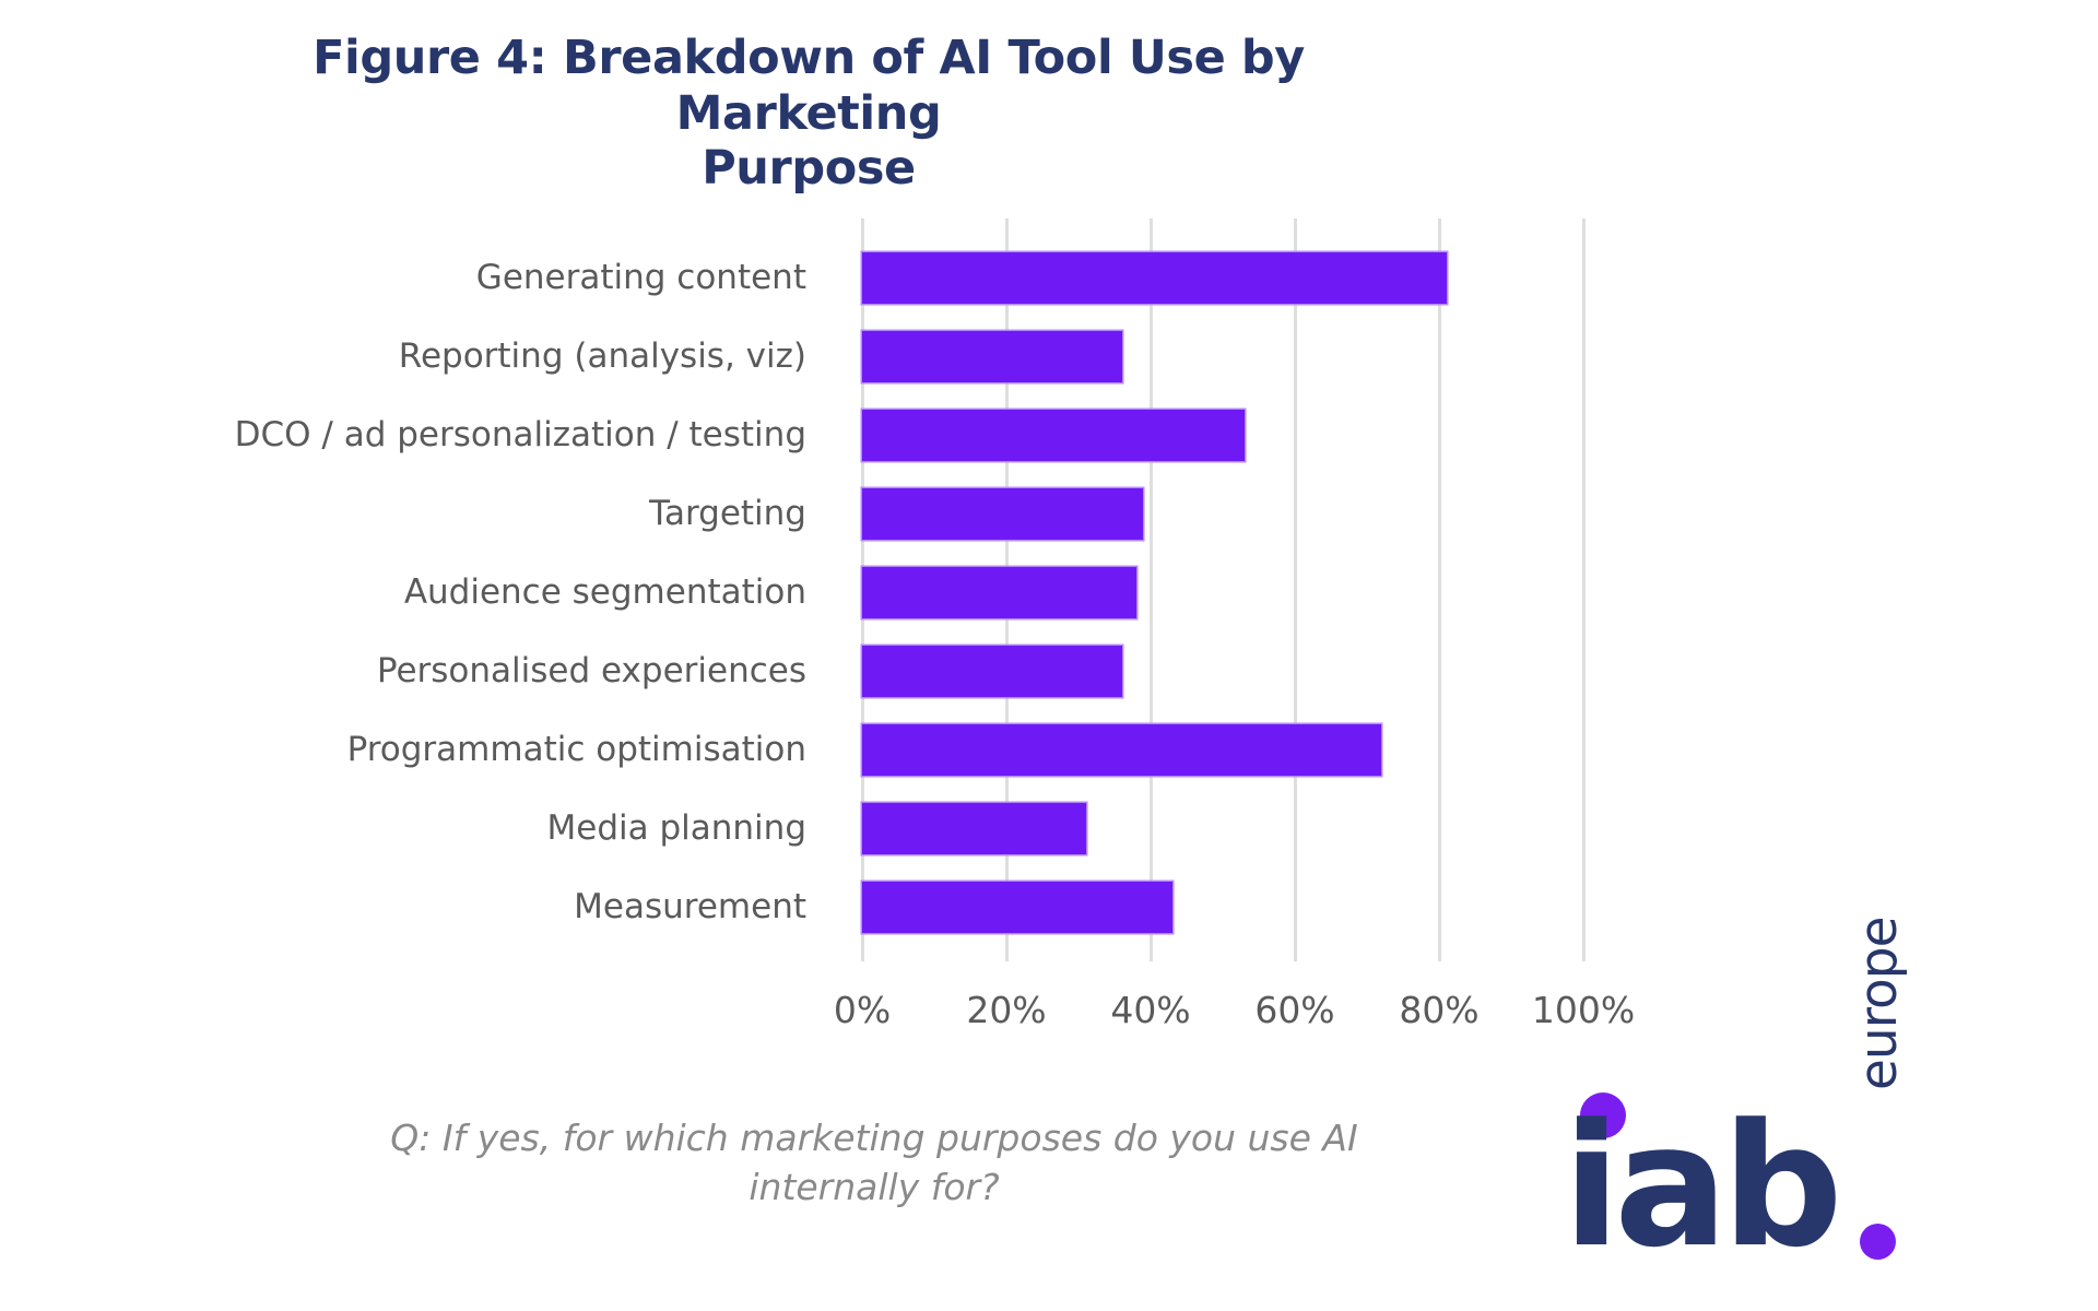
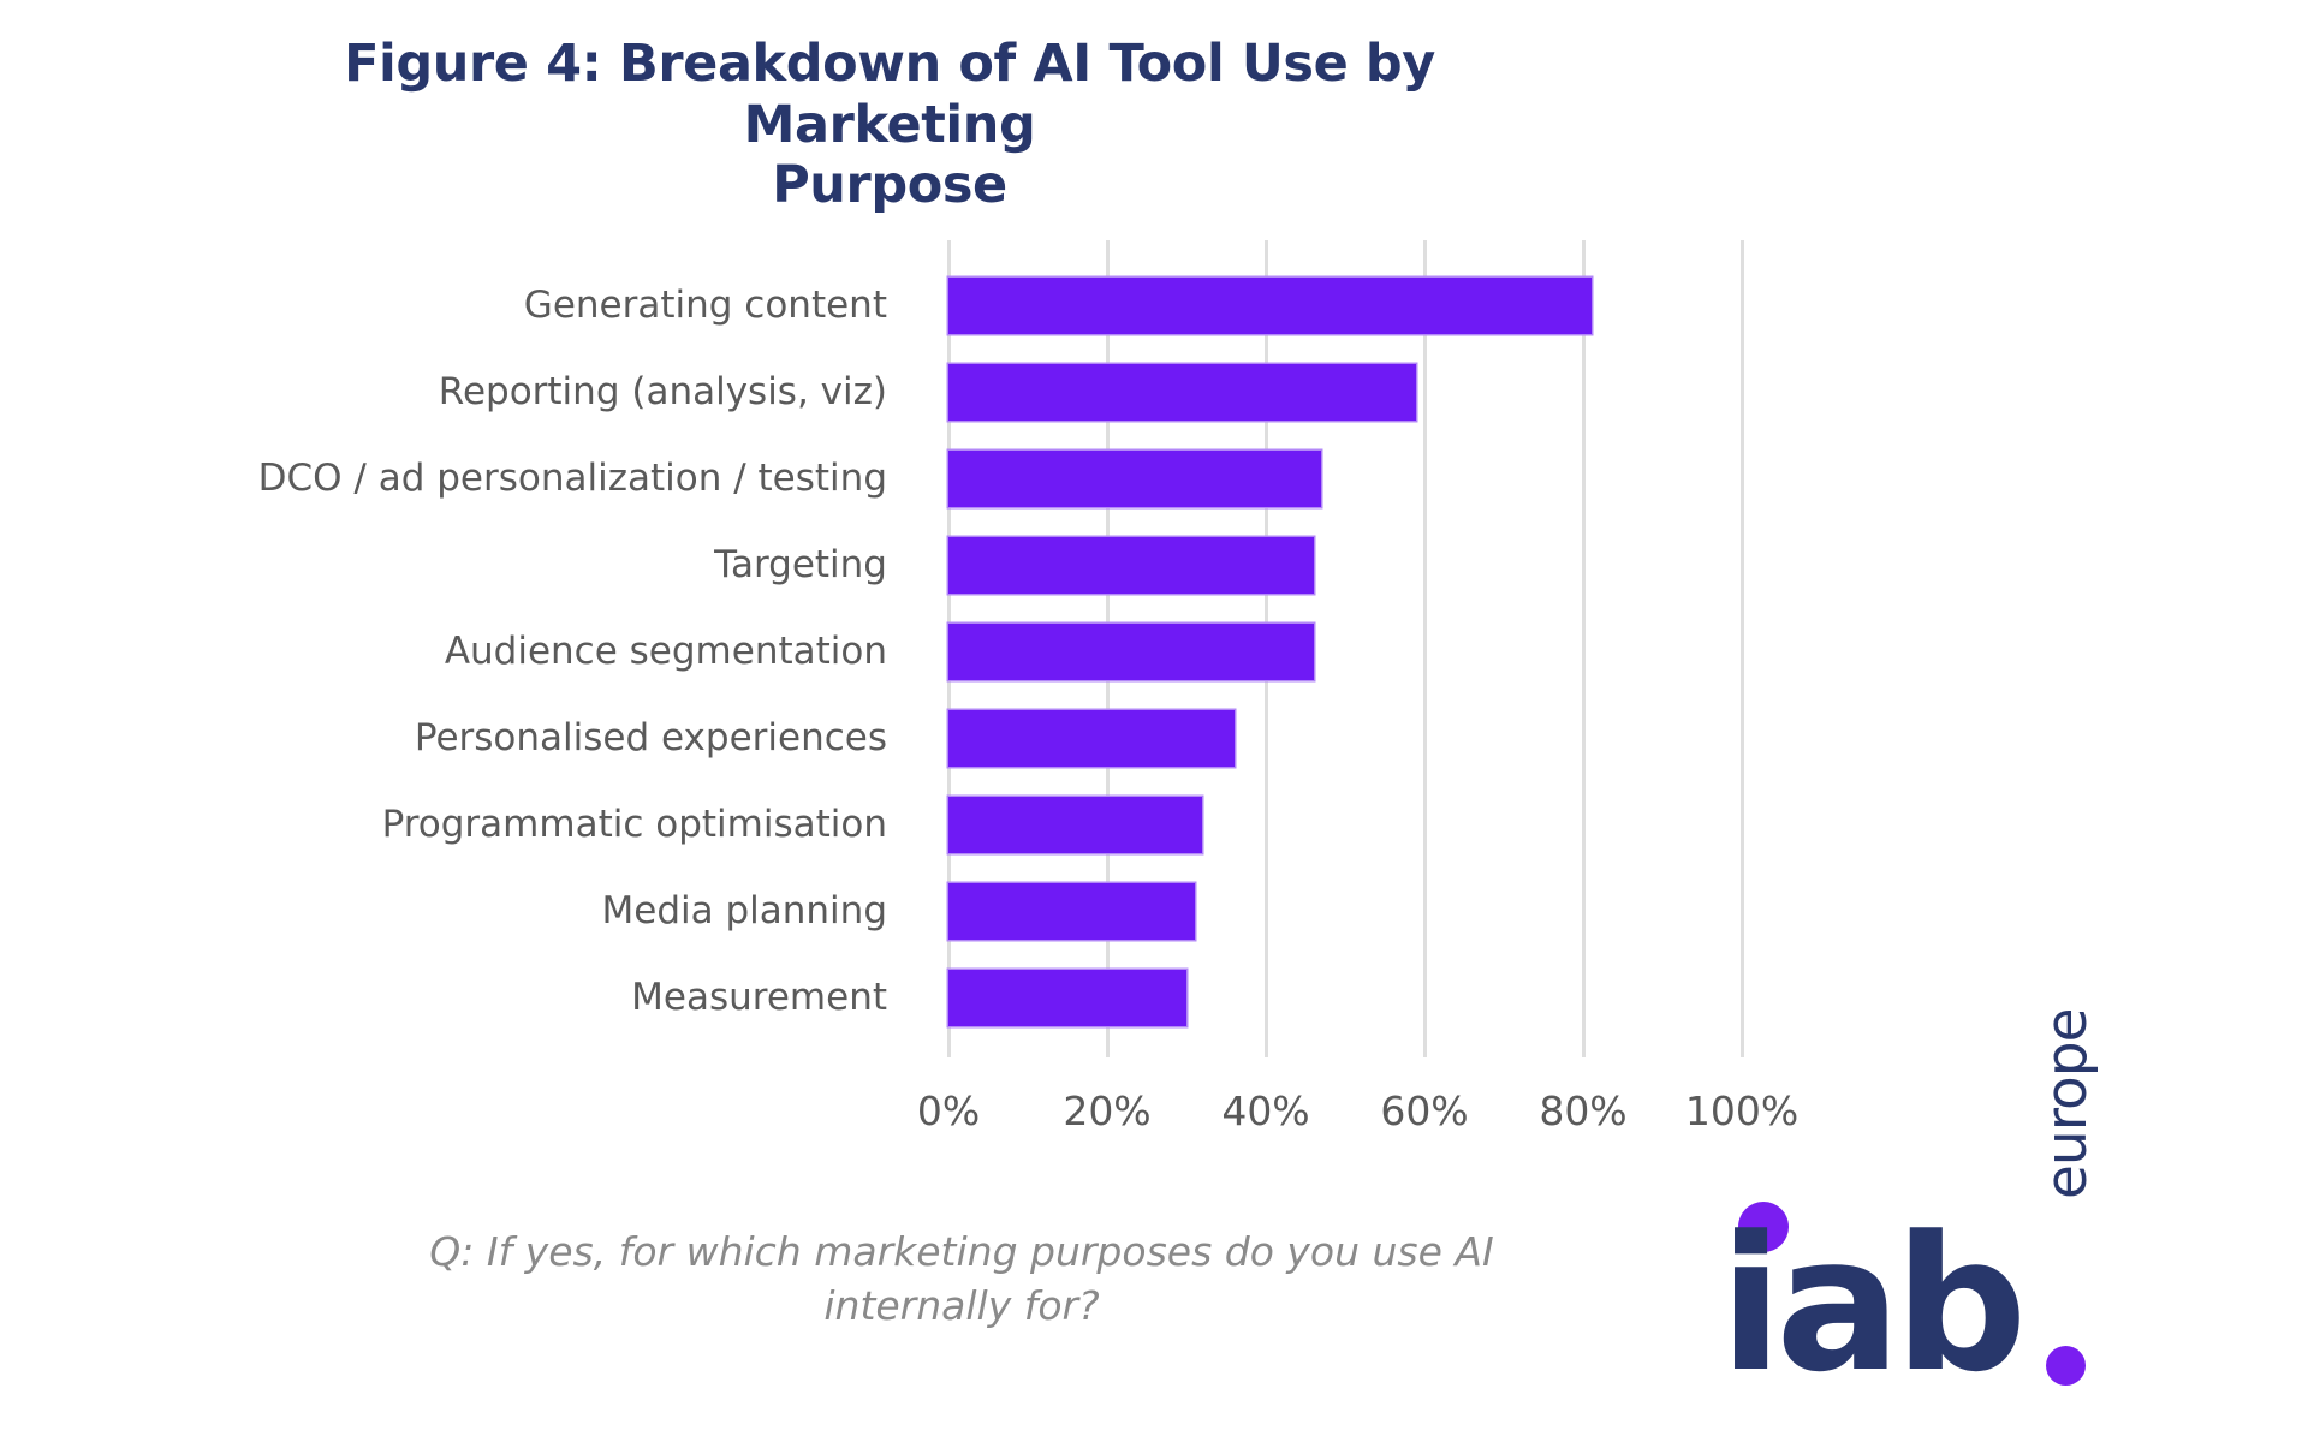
Reporting (analysis, viz): 36% -> 59%
DCO / ad personalization / testing: 53% -> 47%
Targeting: 39% -> 46%
Audience segmentation: 38% -> 46%
Programmatic optimisation: 72% -> 32%
Measurement: 43% -> 30%
